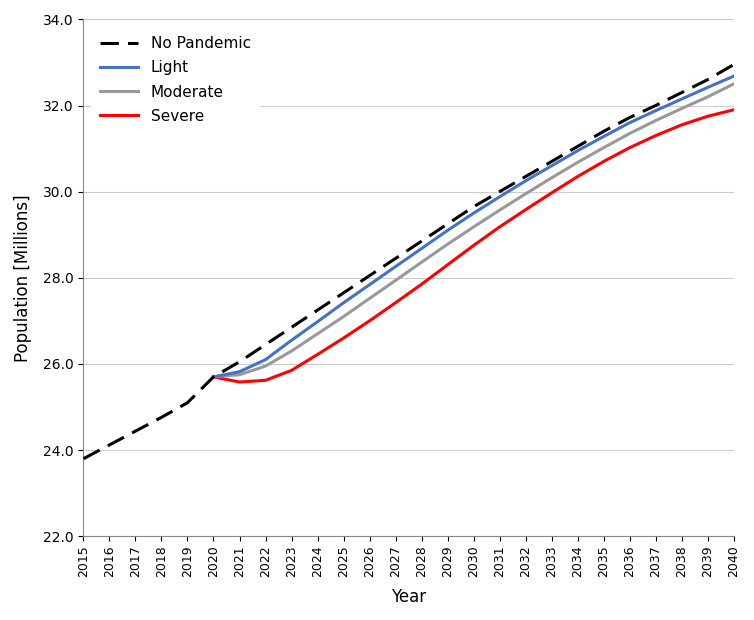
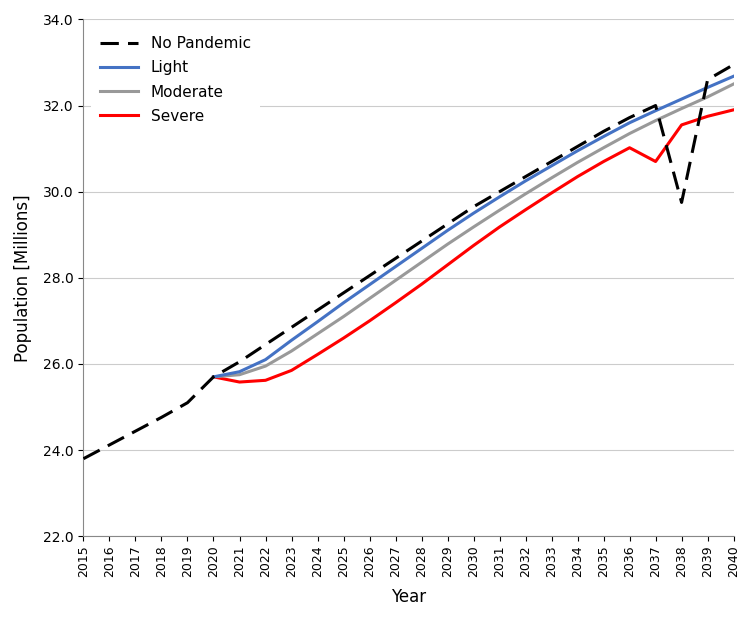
Severe/2037: 31.30 -> 30.70
No Pandemic/2038: 32.30 -> 29.75
